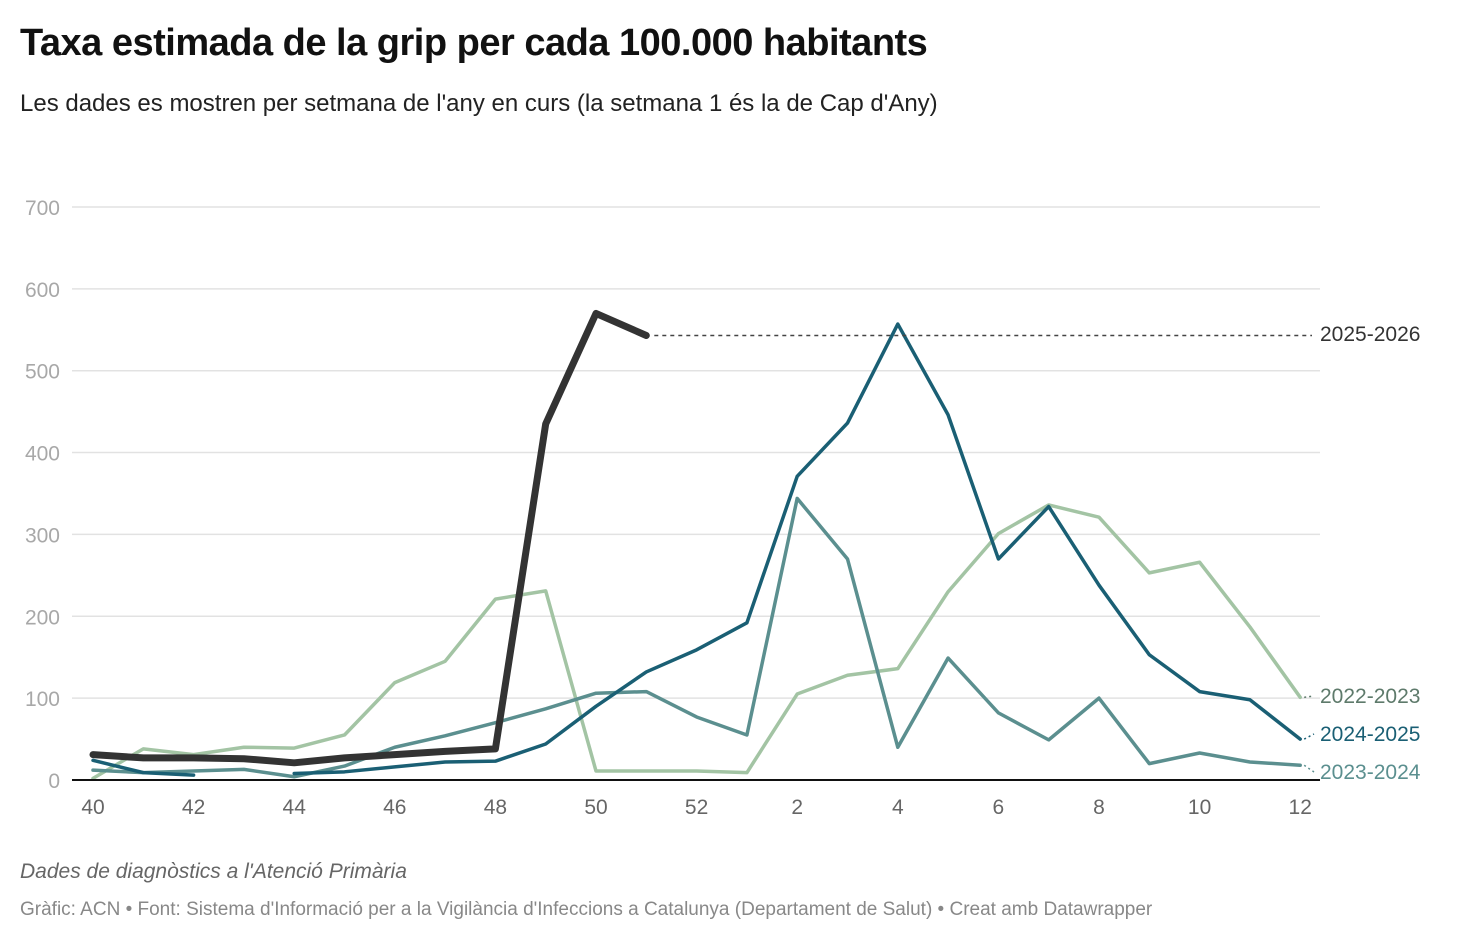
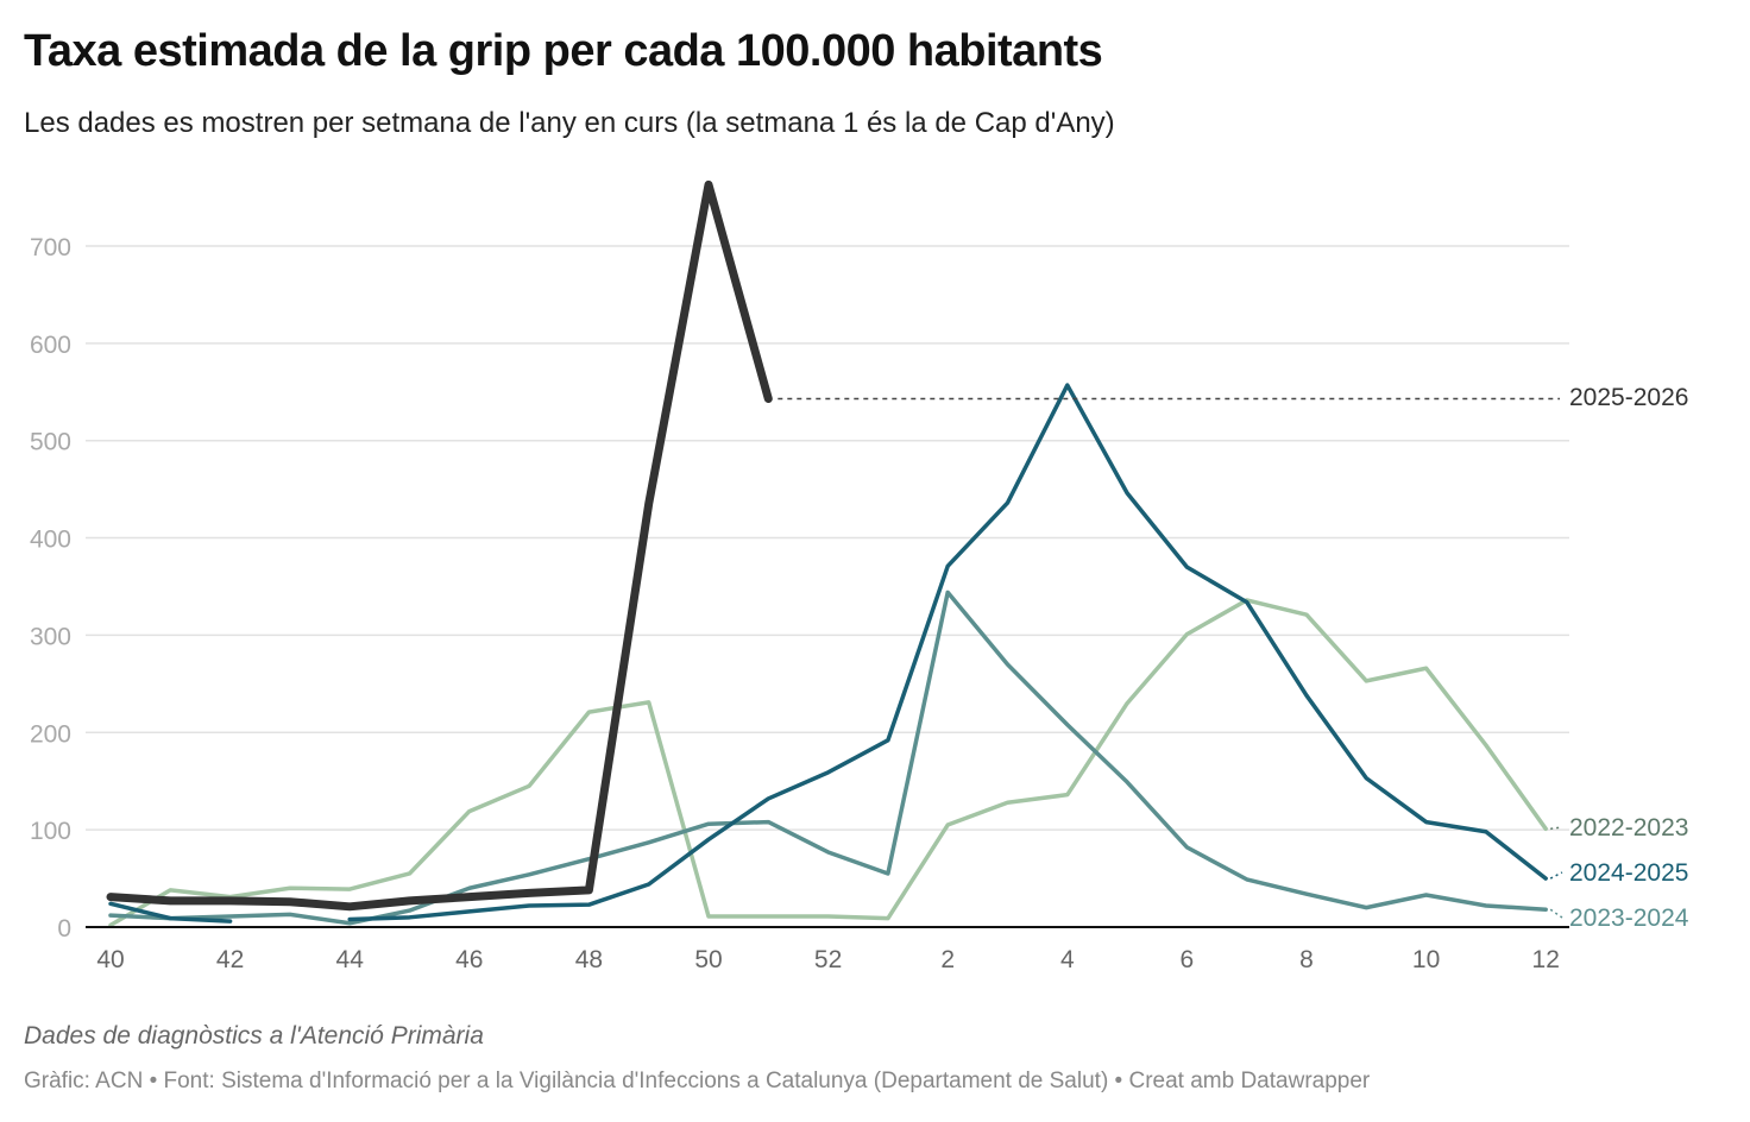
2025-2026/50: 570 -> 760
2023-2024/4: 40 -> 210
2024-2025/6: 270 -> 370
2023-2024/8: 100 -> 30
